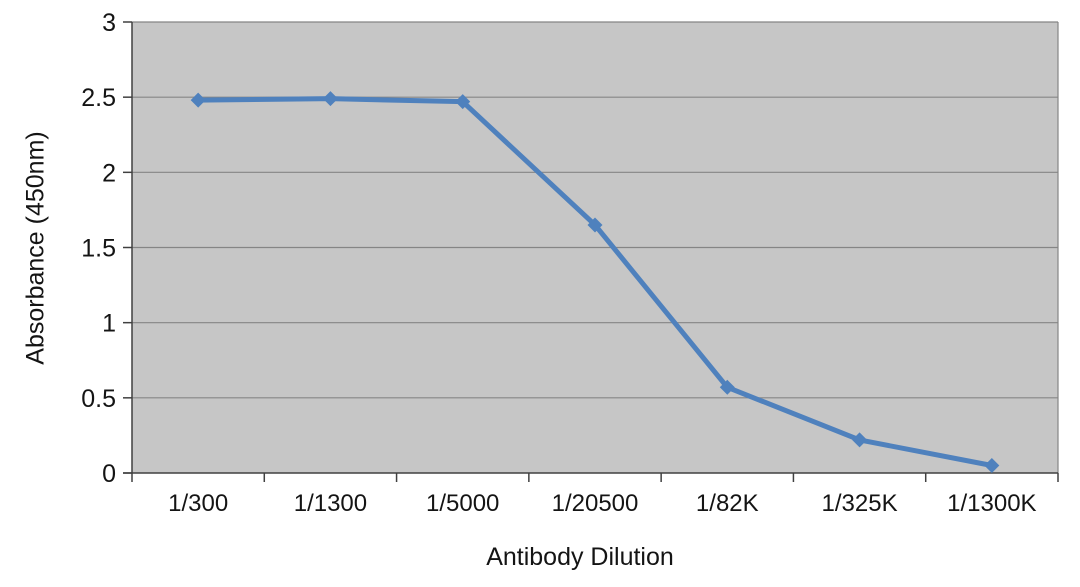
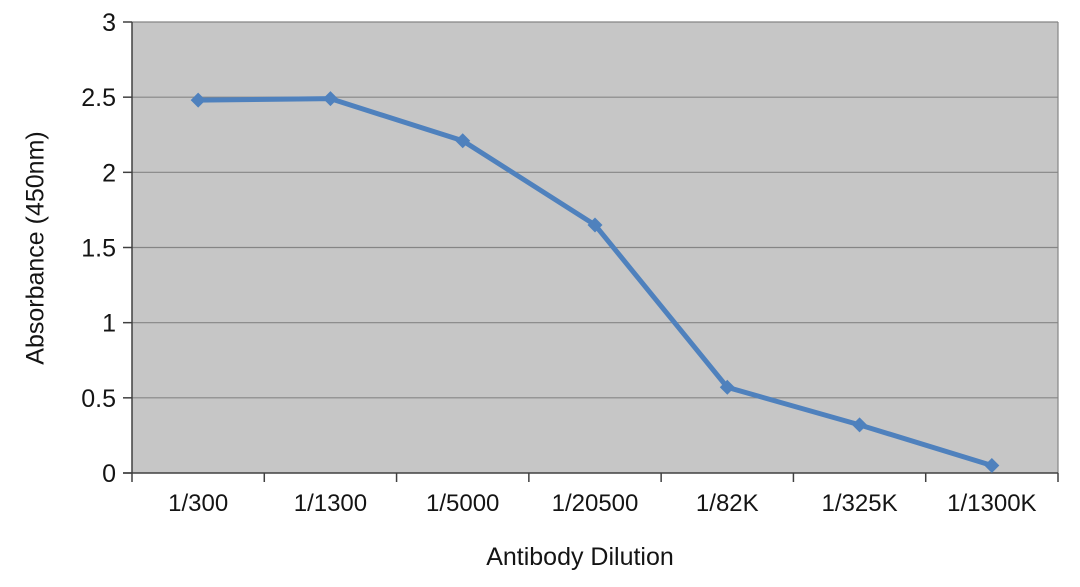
1/5000: 2.47 -> 2.21
1/325K: 0.22 -> 0.32
